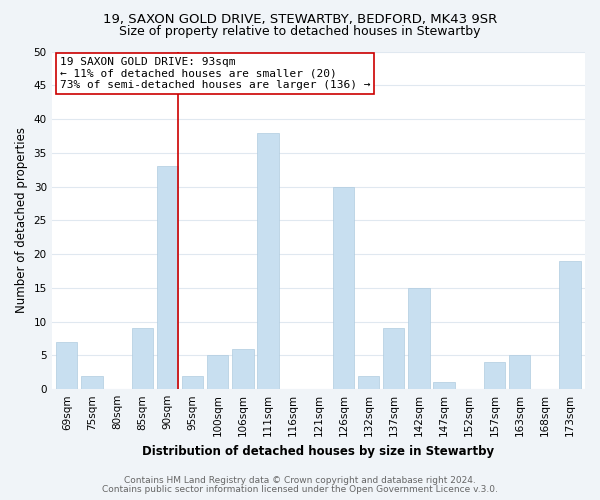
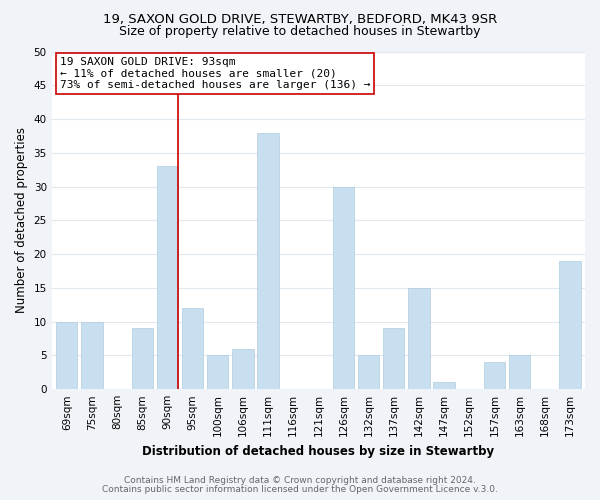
69sqm: 7 -> 10
75sqm: 2 -> 10
95sqm: 2 -> 12
132sqm: 2 -> 5
